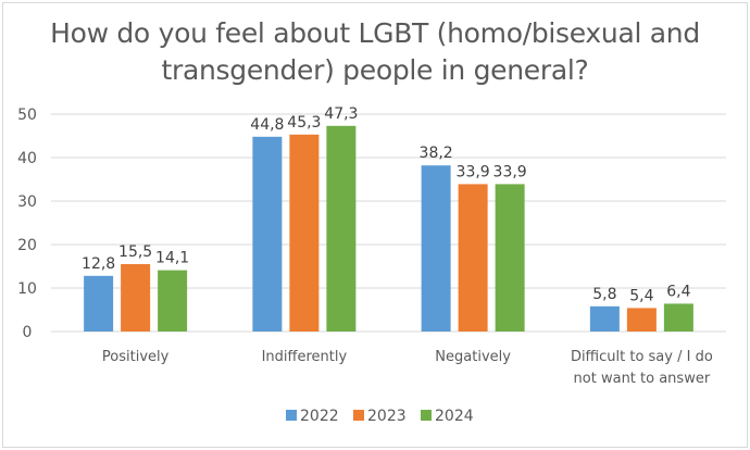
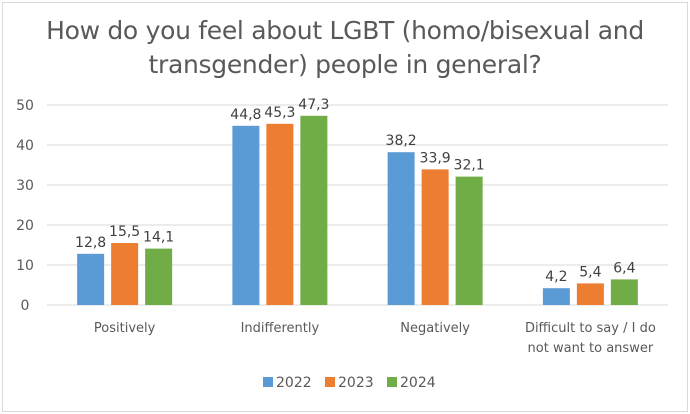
2024/Negatively: 33,9 -> 32,1
2022/Difficult to say / I do not want to answer: 5,8 -> 4,2
